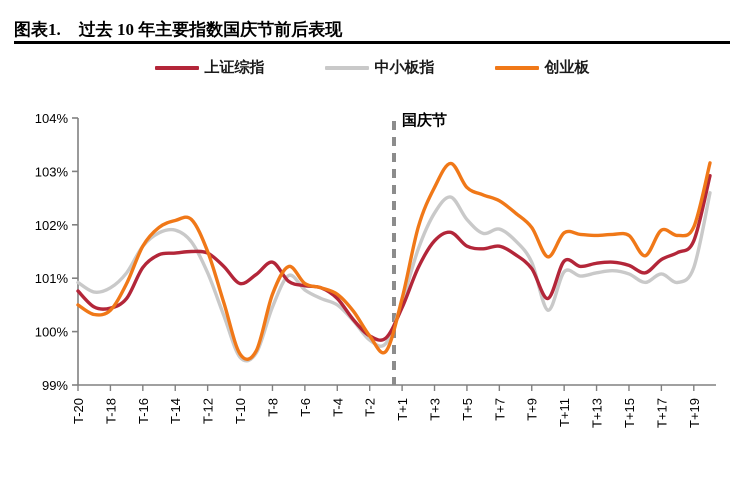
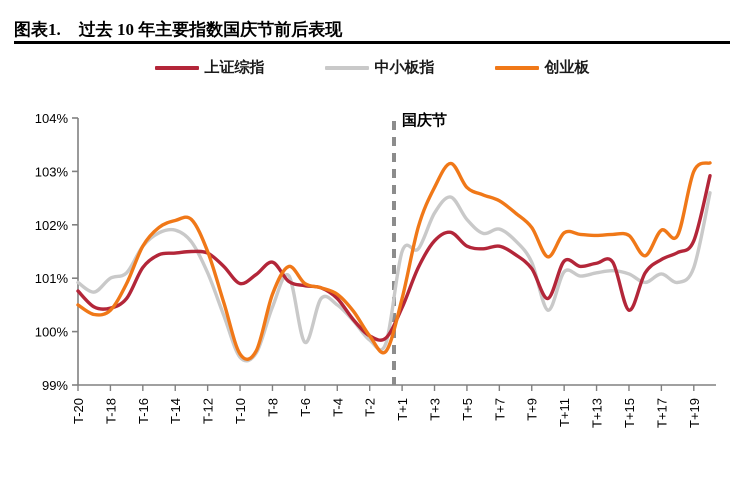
中小板指/T-18: 100.8% -> 101.0%
中小板指/T-6: 100.8% -> 99.8%
中小板指/T+1: 100.6% -> 101.5%
上证综指/T+15: 101.2% -> 100.4%
创业板/T+19: 102.0% -> 103.0%
